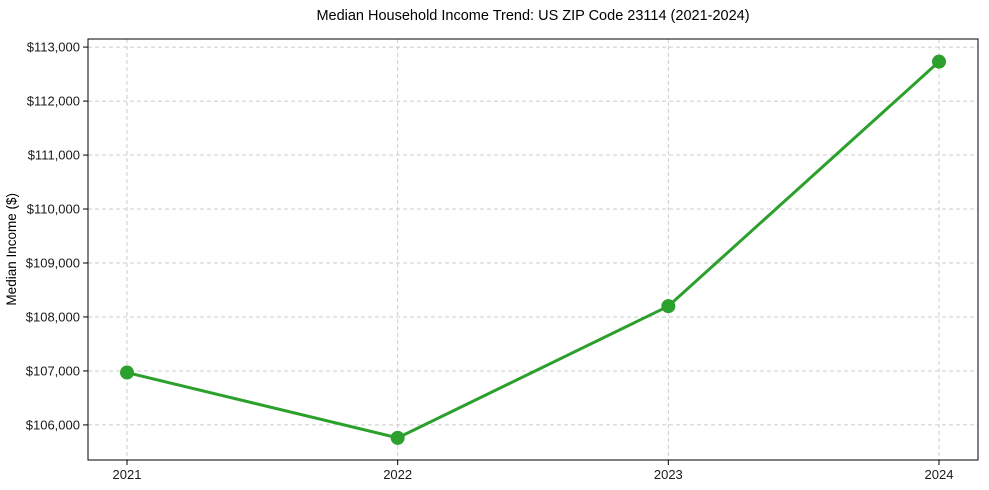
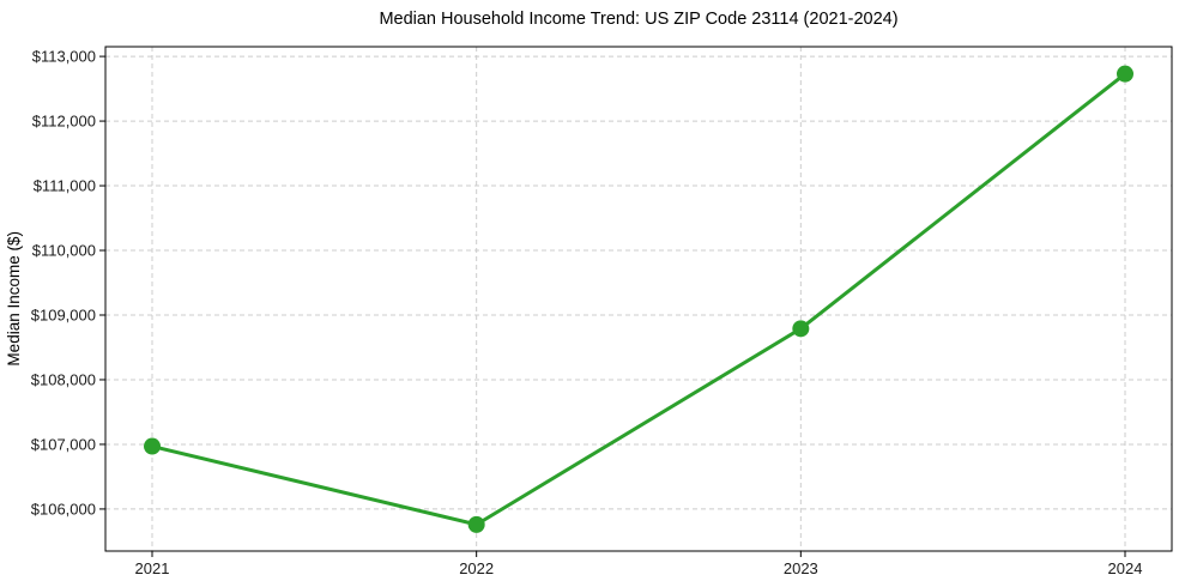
2023: $108200 -> $108800
